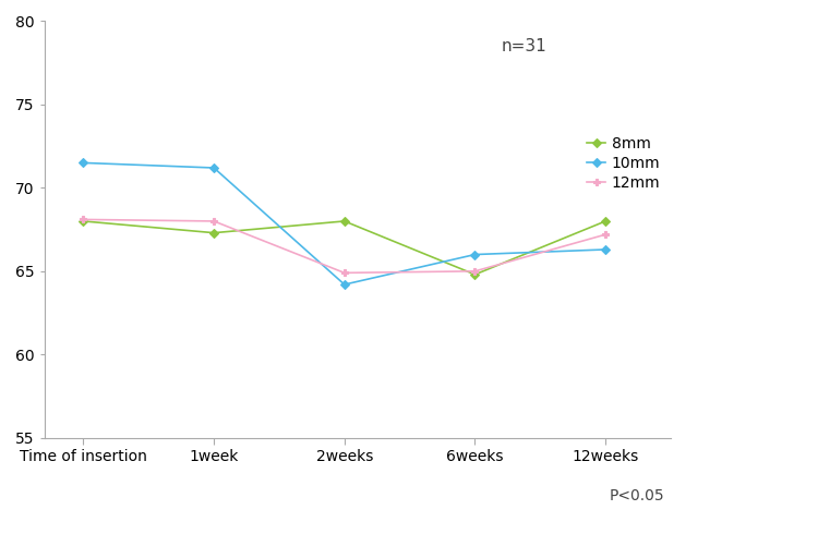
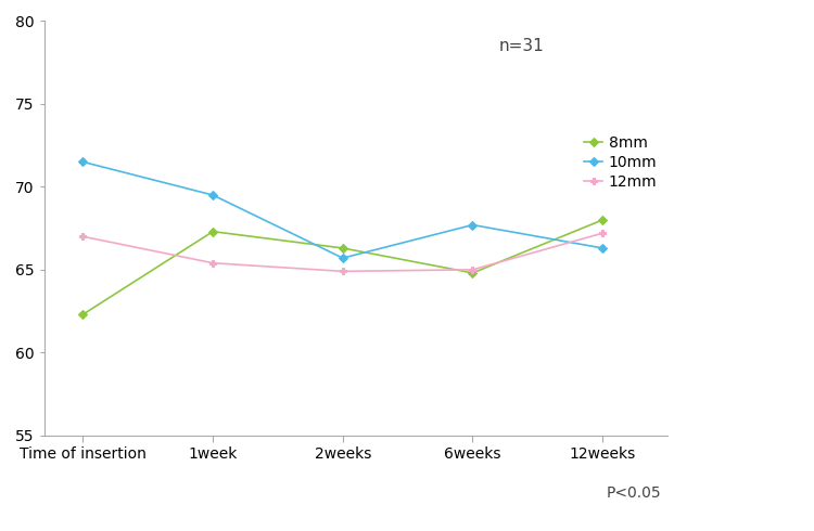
8mm/Time of insertion: 68.0 -> 62.3
12mm/Time of insertion: 68.1 -> 67.0
10mm/1week: 71.2 -> 69.5
12mm/1week: 68.0 -> 65.4
8mm/2weeks: 68.0 -> 66.3
10mm/2weeks: 64.2 -> 65.7
10mm/6weeks: 66.0 -> 67.7
